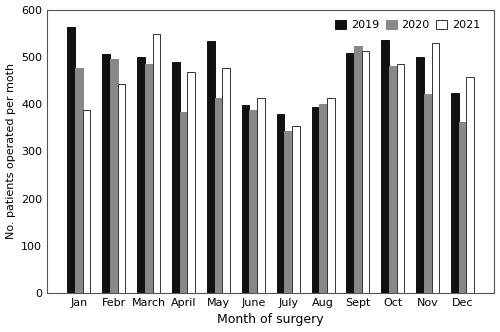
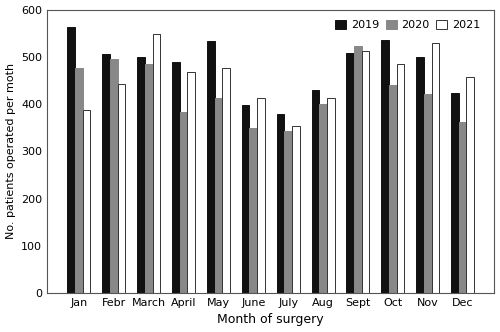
2020/June: 388 -> 350
2019/Aug: 393 -> 430
2020/Oct: 480 -> 440
